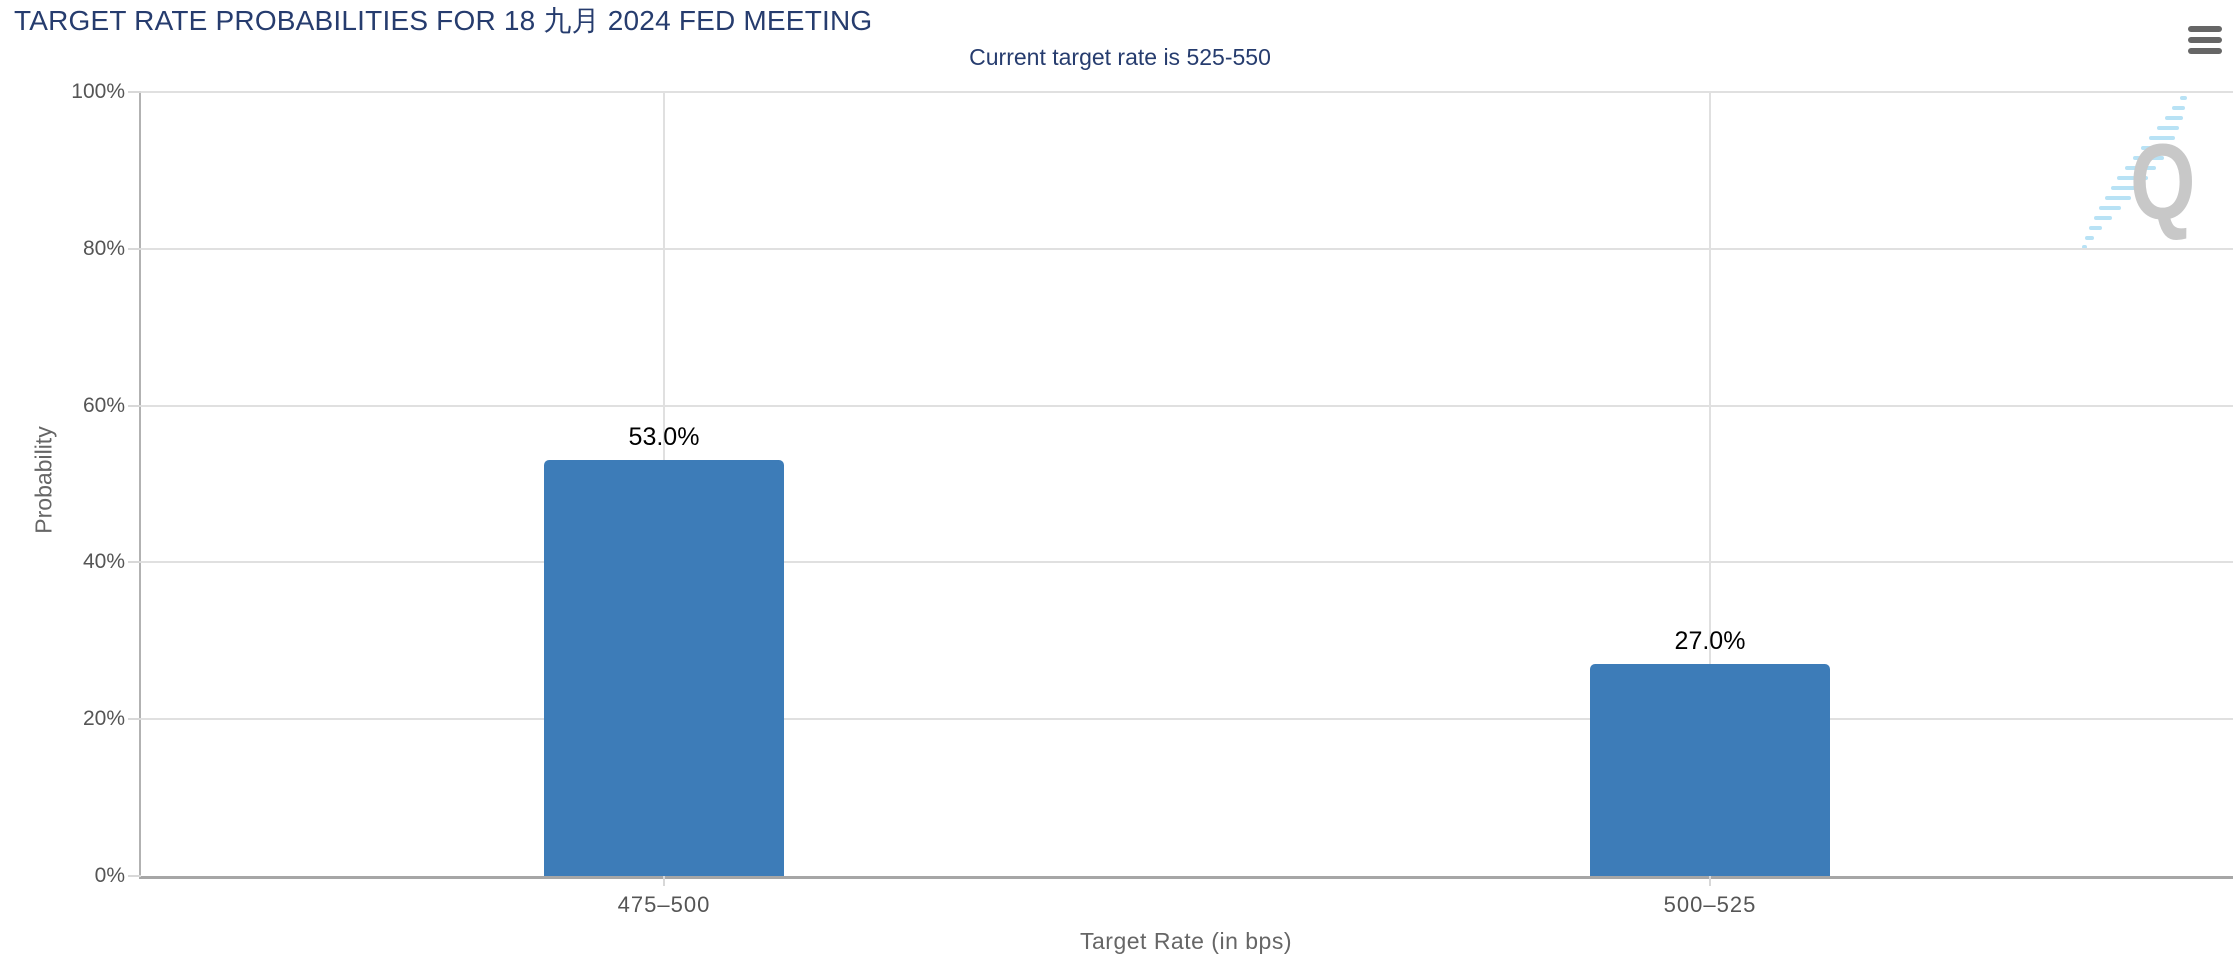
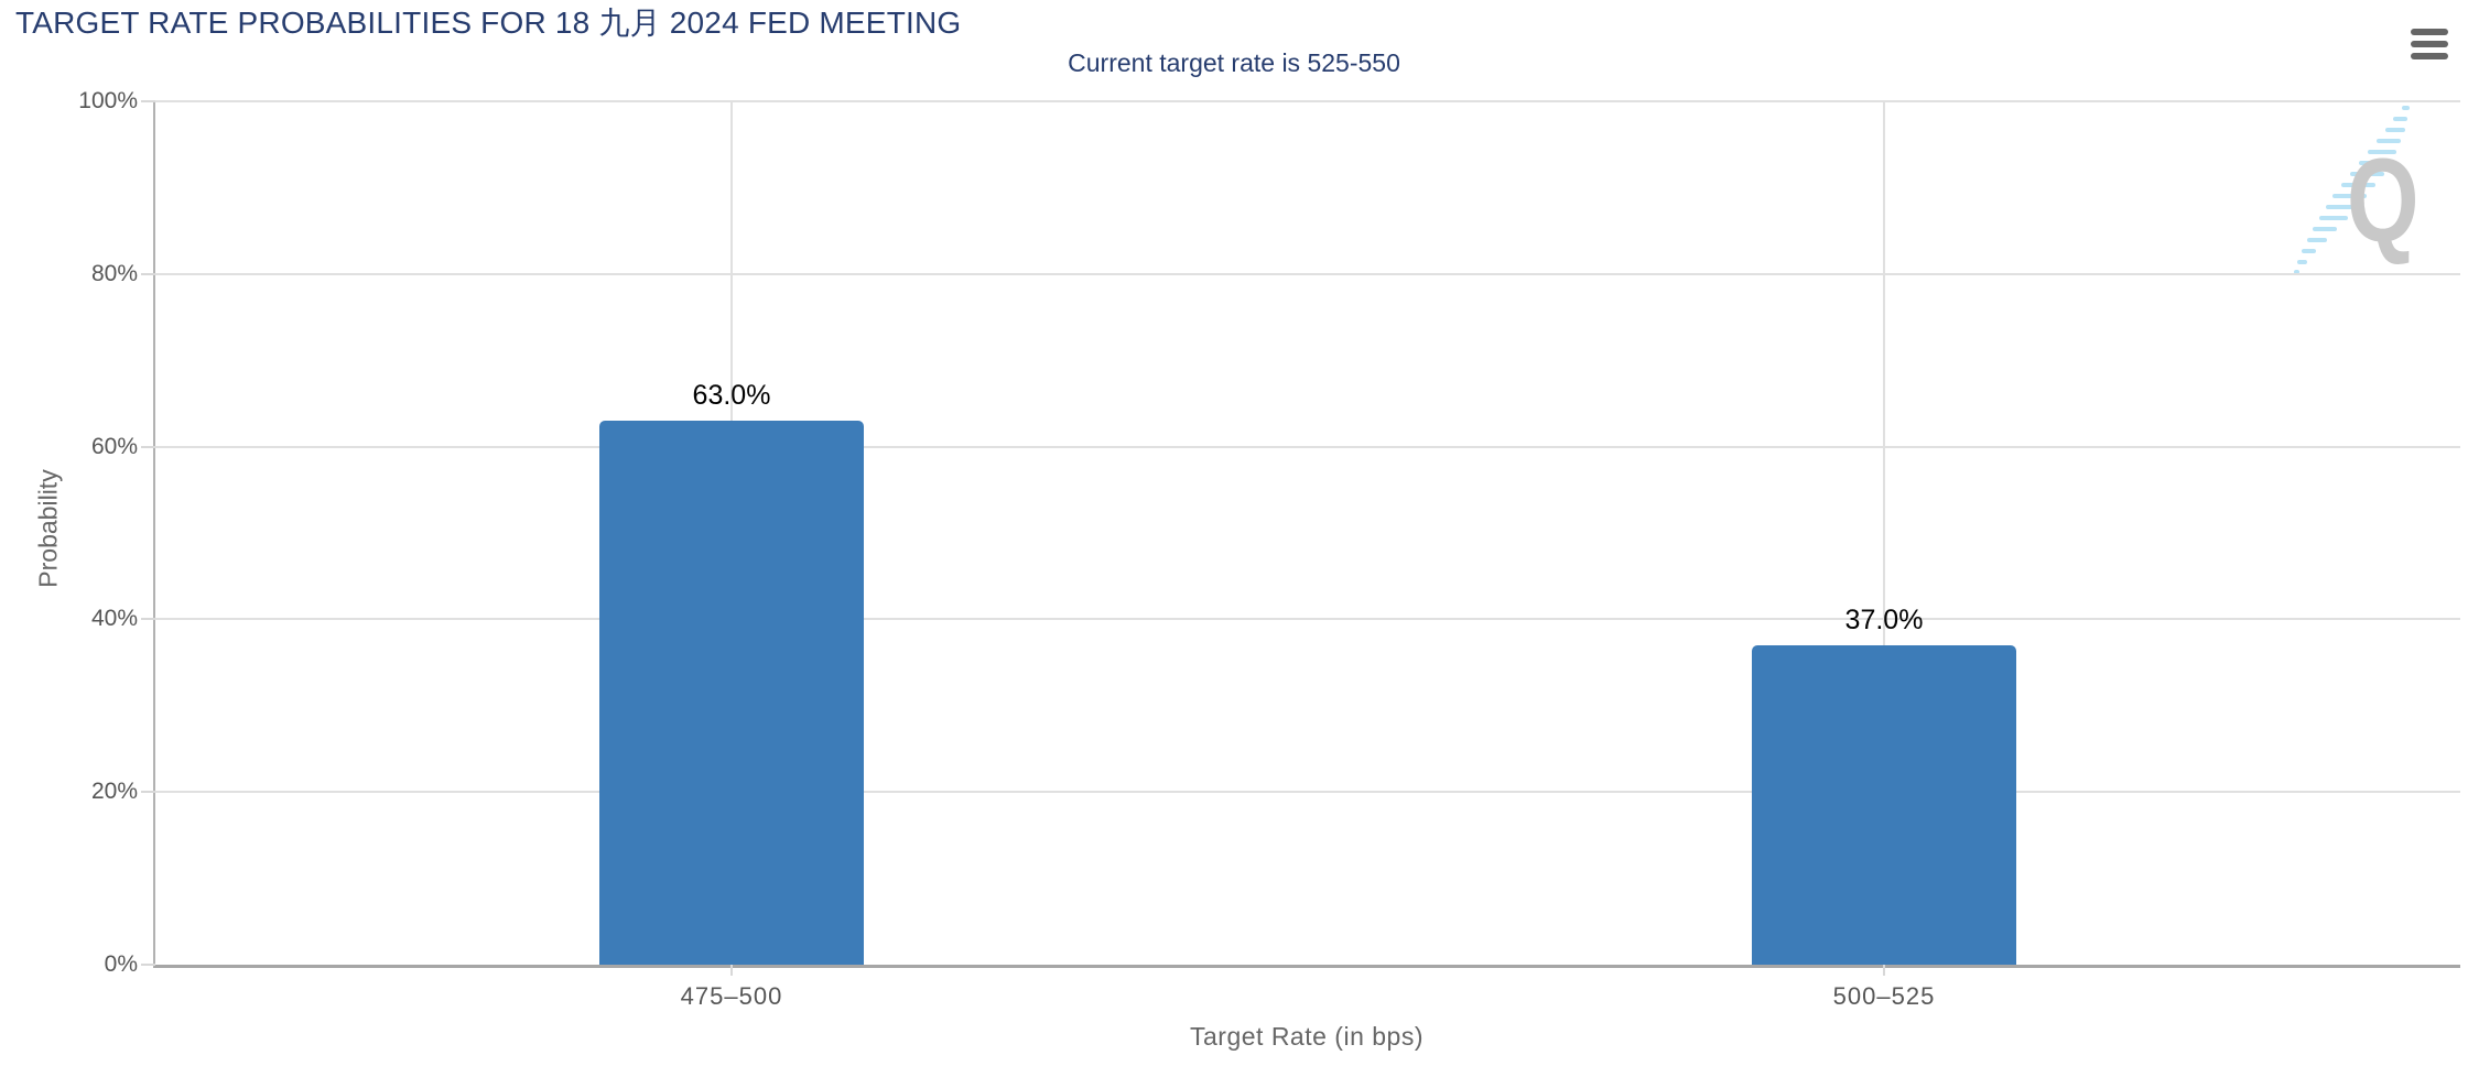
475–500: 53.0% -> 63.0%
500–525: 27.0% -> 37.0%
